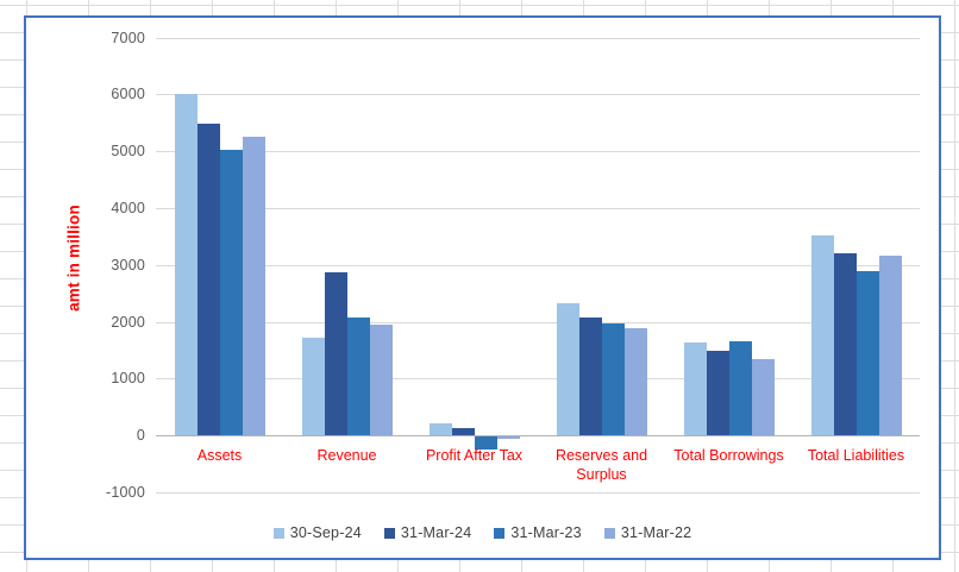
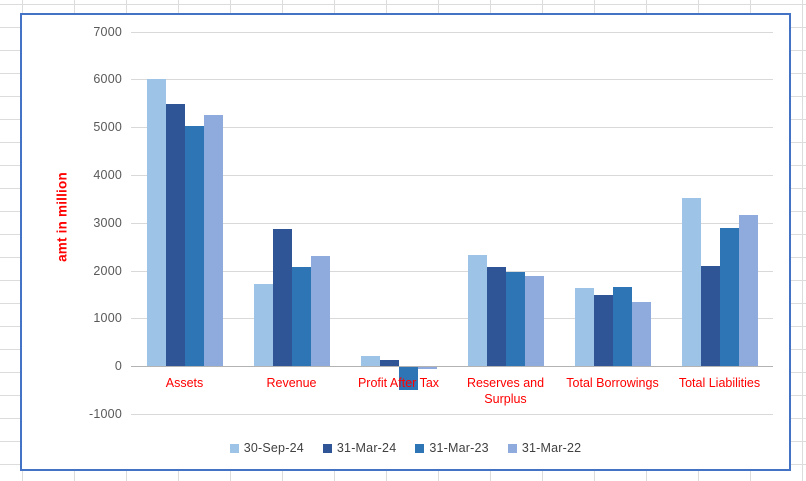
31-Mar-22/Revenue: 1900 -> 2300
31-Mar-23/Profit After Tax: -200 -> -500
31-Mar-24/Total Liabilities: 3200 -> 2100
